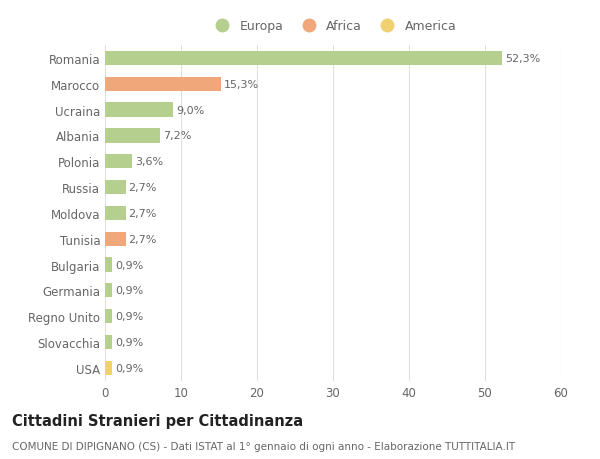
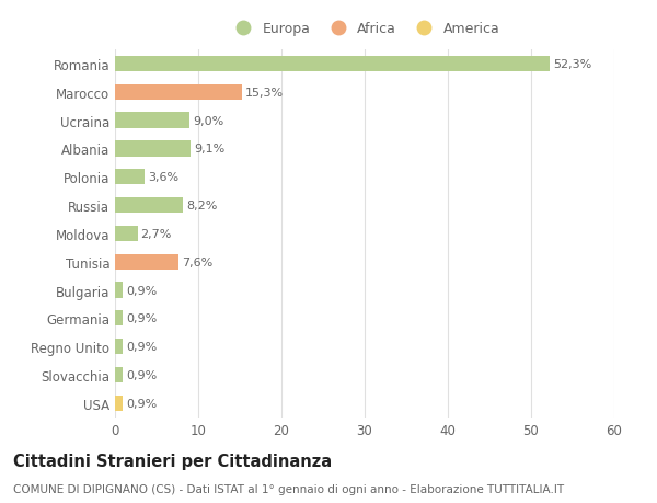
Albania: 7,2% -> 9,1%
Russia: 2,7% -> 8,2%
Tunisia: 2,7% -> 7,6%
